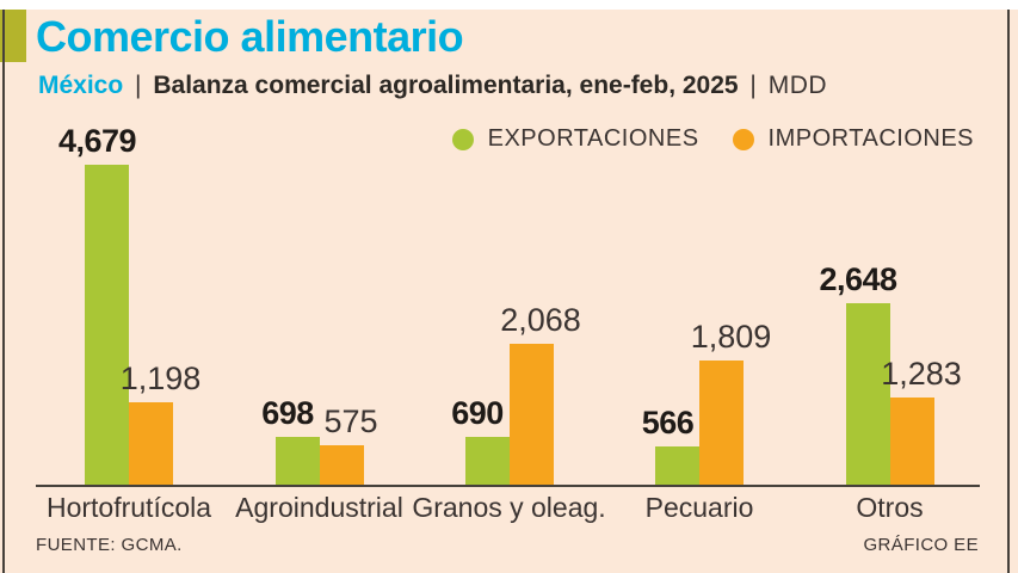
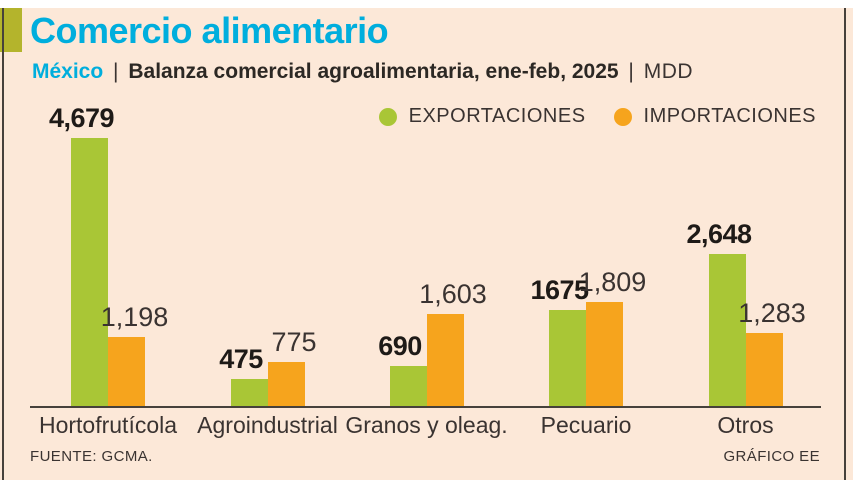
EXPORTACIONES/Agroindustrial: 698 -> 475
IMPORTACIONES/Agroindustrial: 575 -> 775
IMPORTACIONES/Granos y oleag.: 2,068 -> 1,603
EXPORTACIONES/Pecuario: 566 -> 1675
